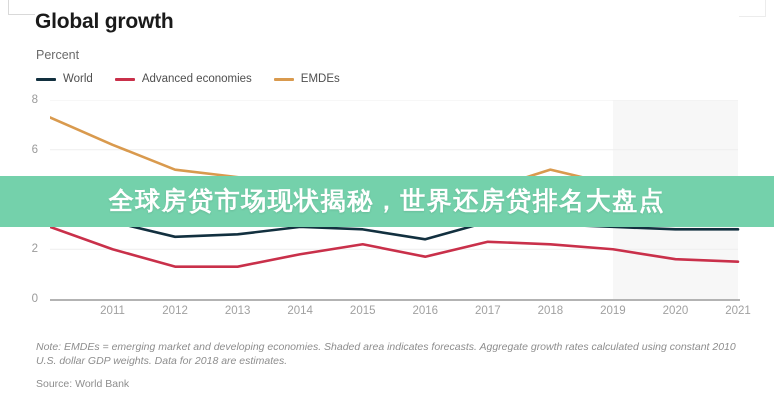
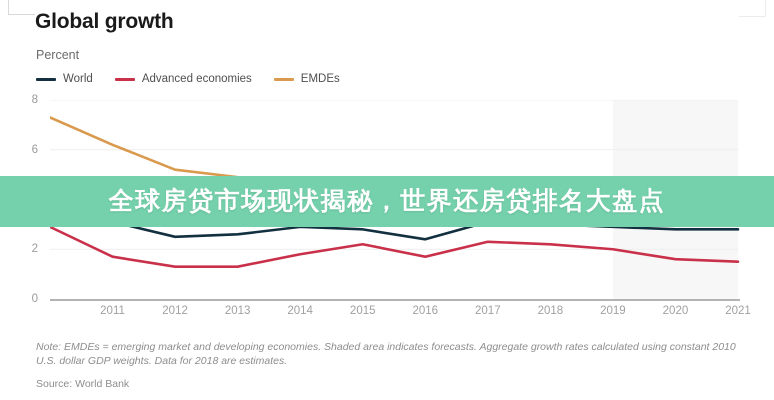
Advanced economies/2011: 2.0 -> 1.7
EMDEs/2018: 5.2 -> 4.5
